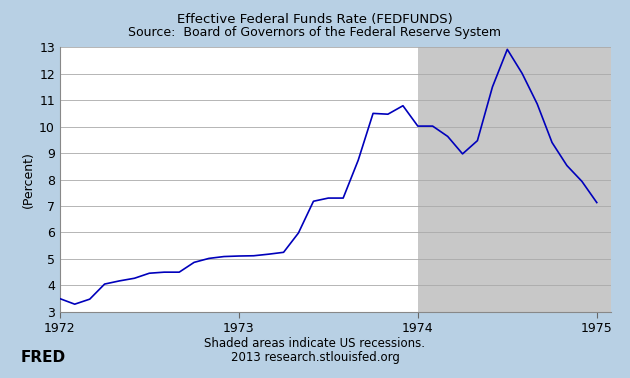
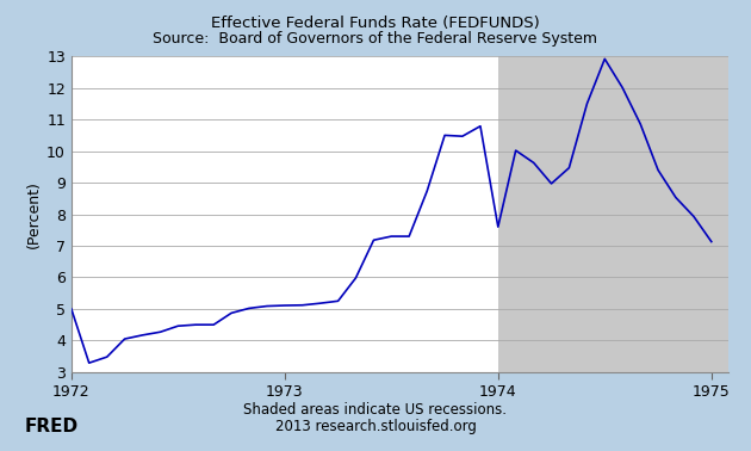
1972: 3.50 -> 5.00
1974: 10.02 -> 7.60
